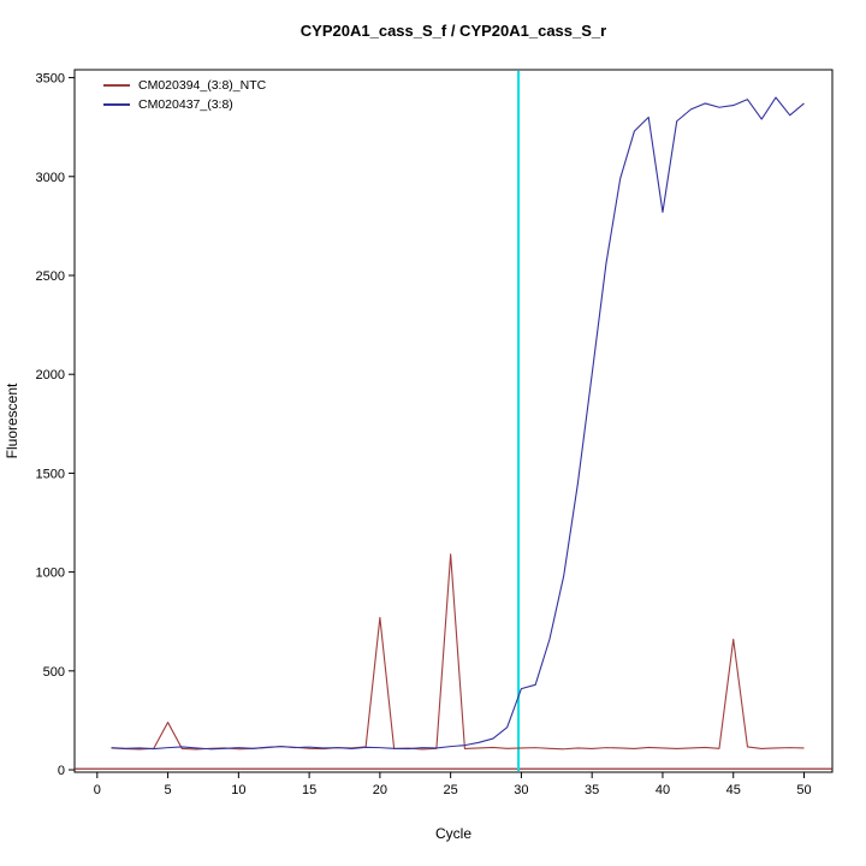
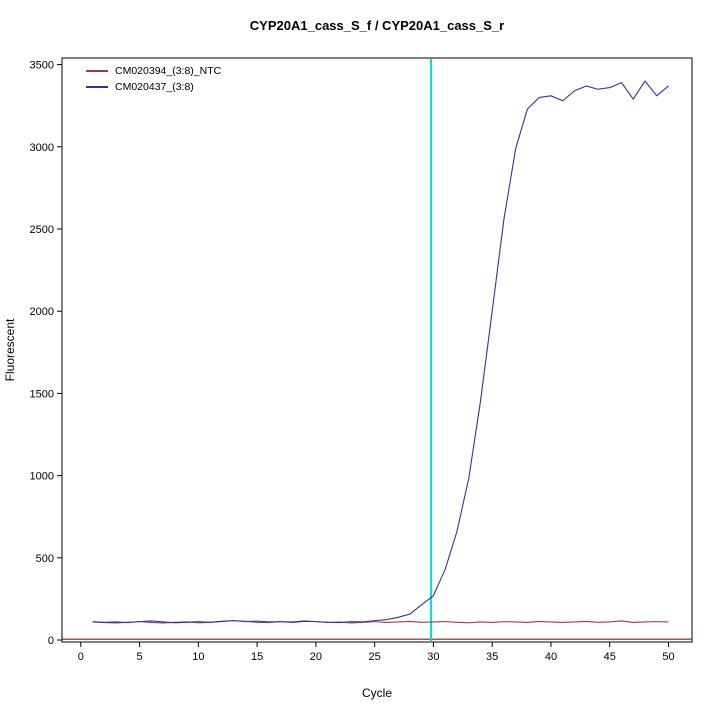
CM020394_(3:8)_NTC/5: 240 -> 110
CM020394_(3:8)_NTC/20: 770 -> 110
CM020394_(3:8)_NTC/25: 1090 -> 110
CM020437_(3:8)/30: 410 -> 270
CM020437_(3:8)/40: 2820 -> 3310
CM020394_(3:8)_NTC/45: 660 -> 110
